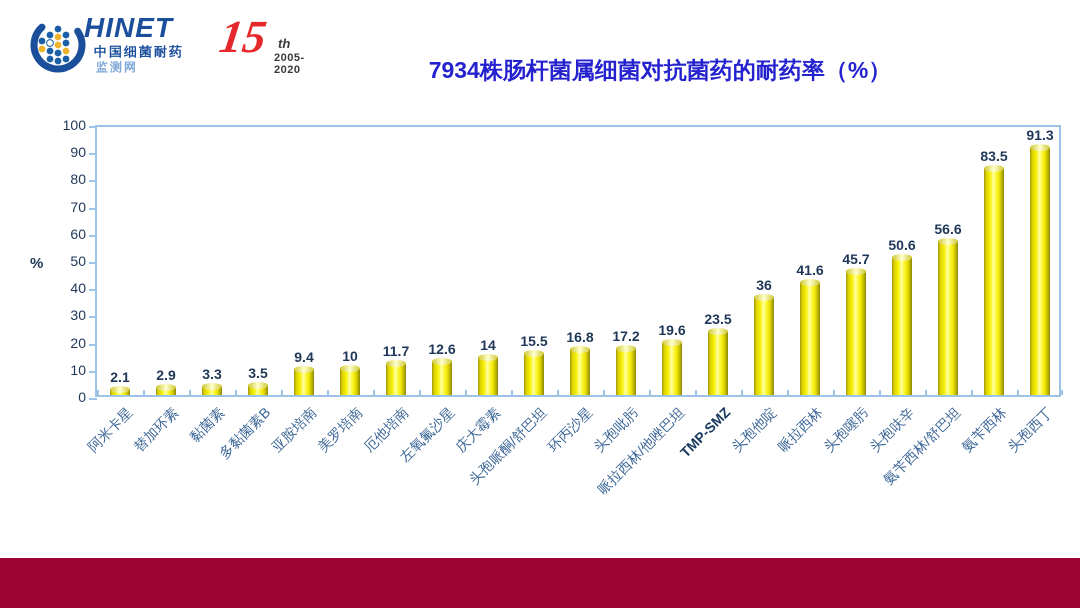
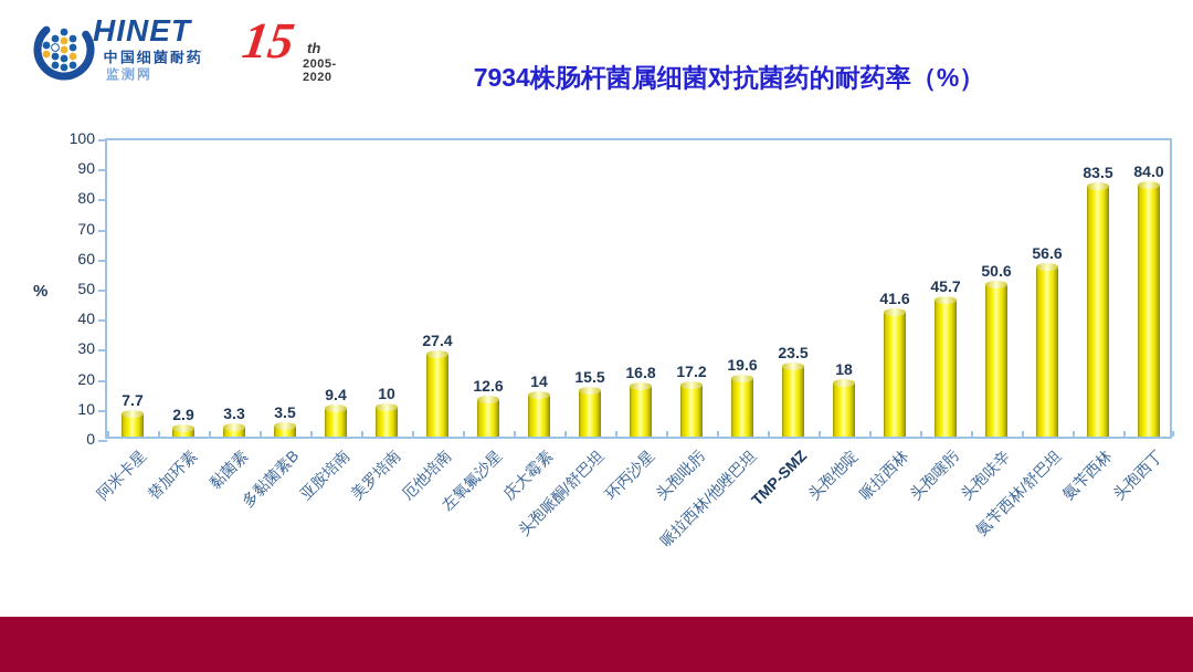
阿米卡星: 2.1 -> 7.7
厄他培南: 11.7 -> 27.4
头孢他啶: 36 -> 18
头孢西丁: 91.3 -> 84.0
